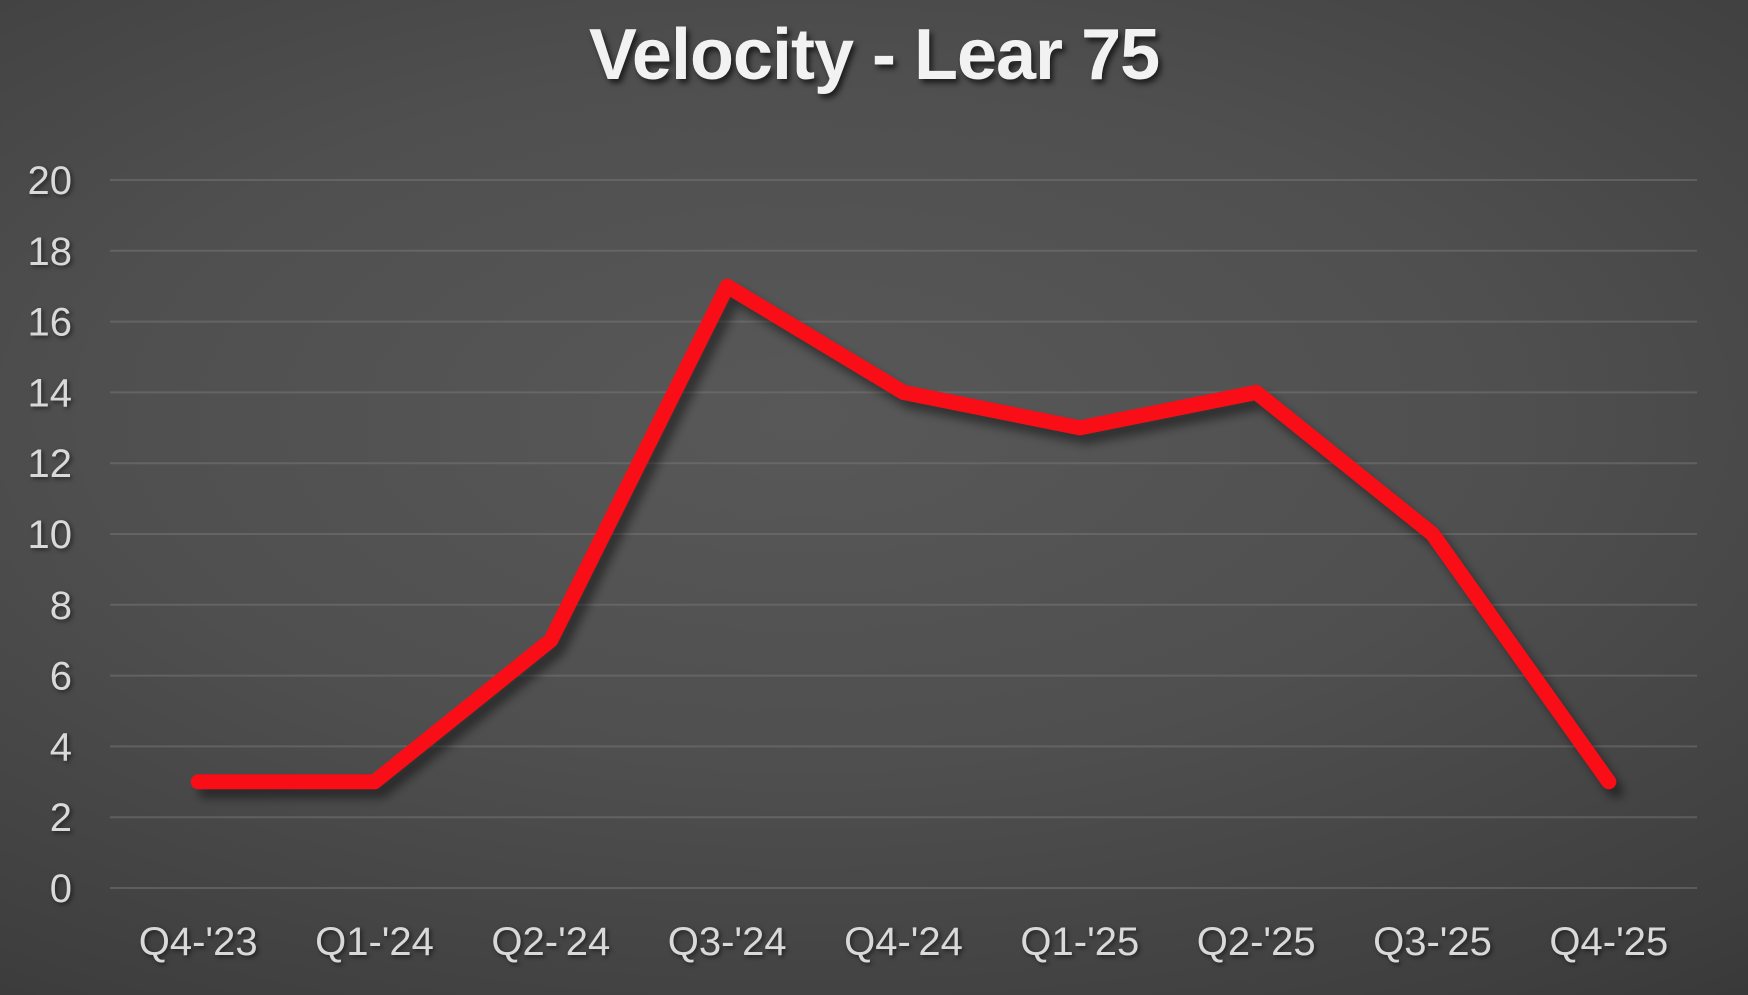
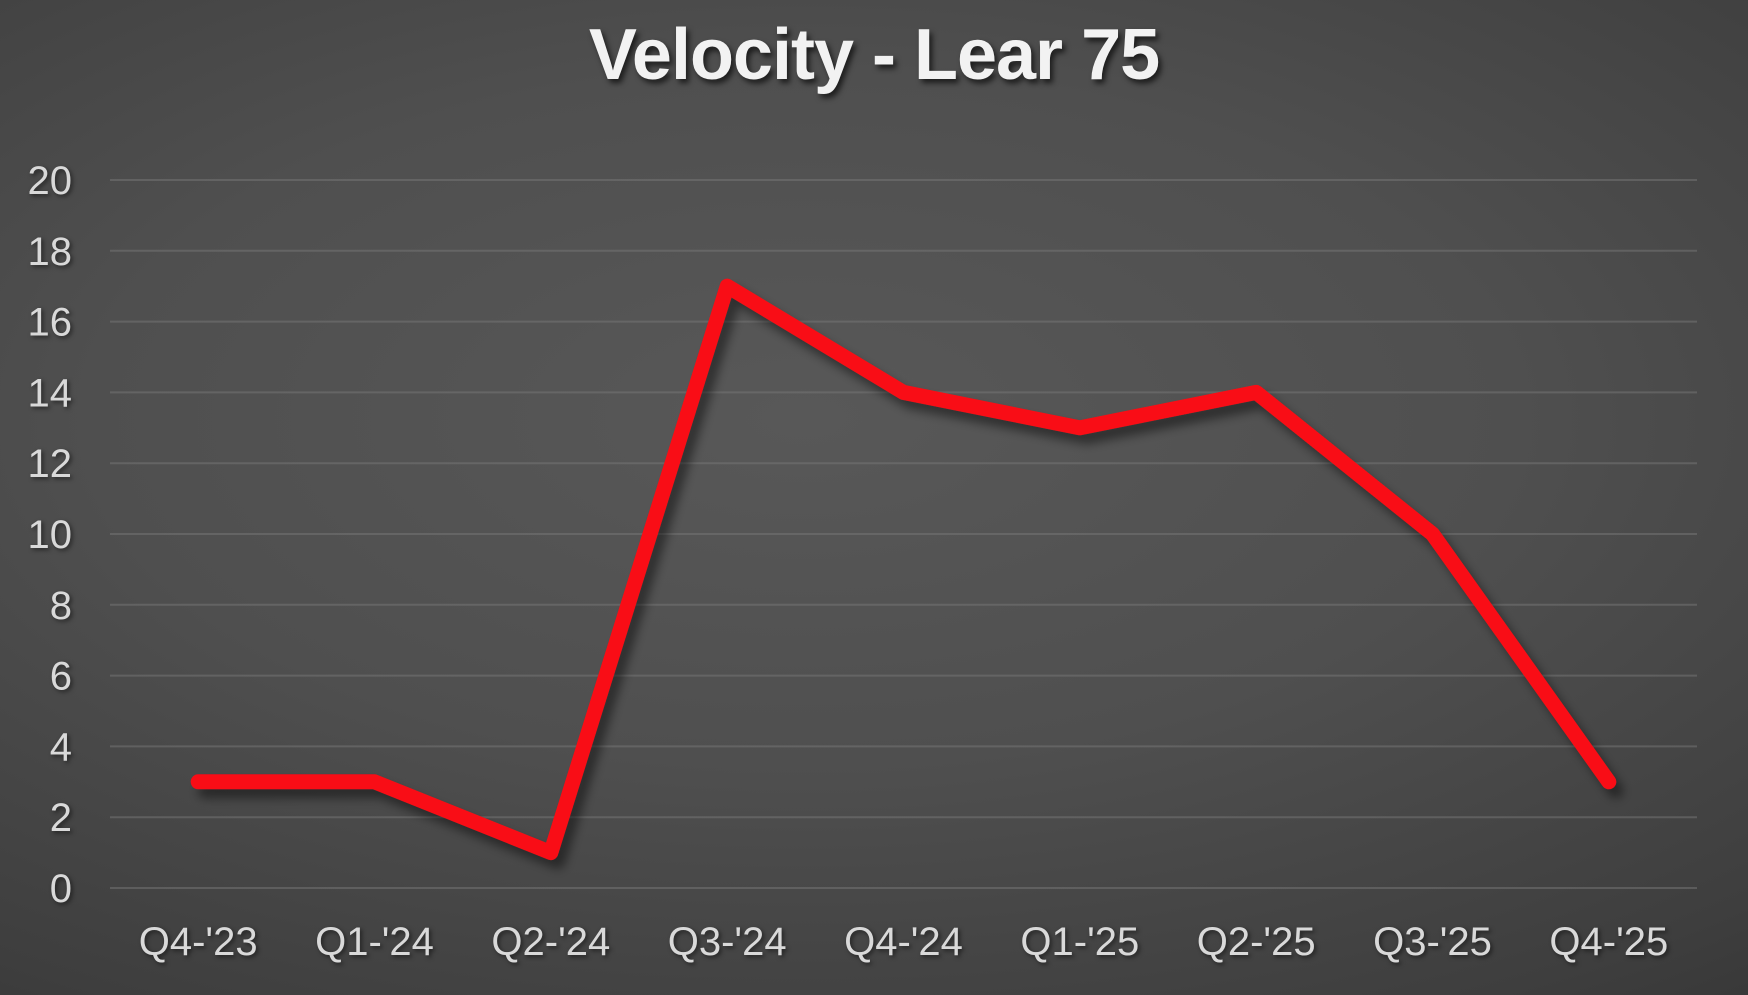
Q2-'24: 7 -> 1
